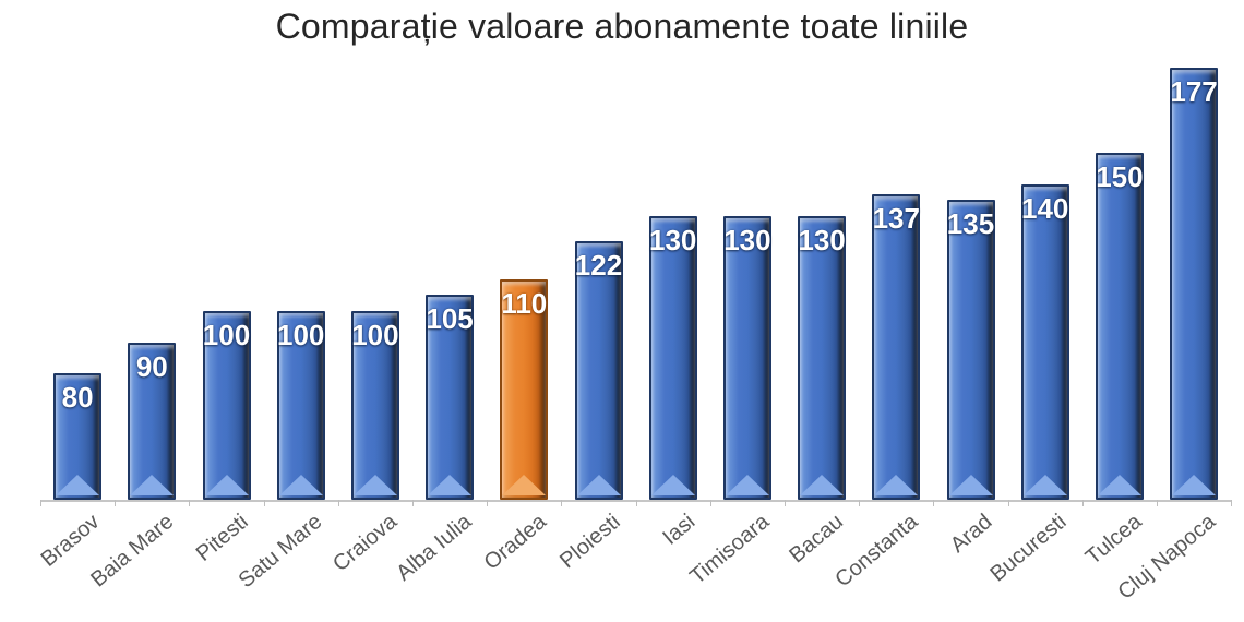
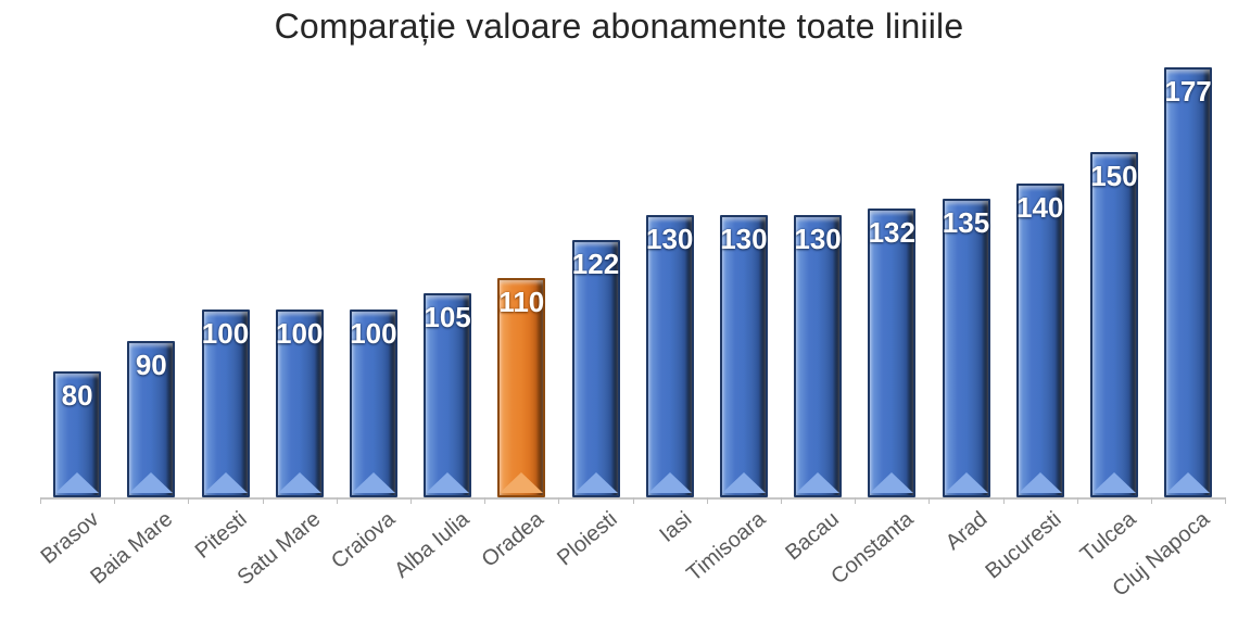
Constanta: 137 -> 132
